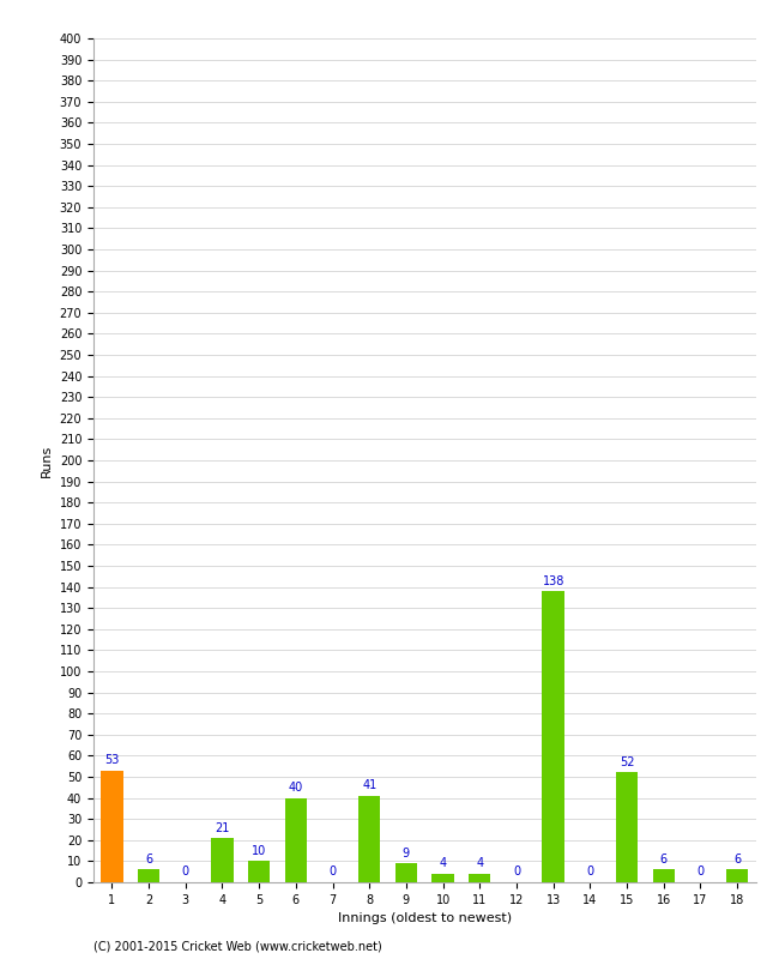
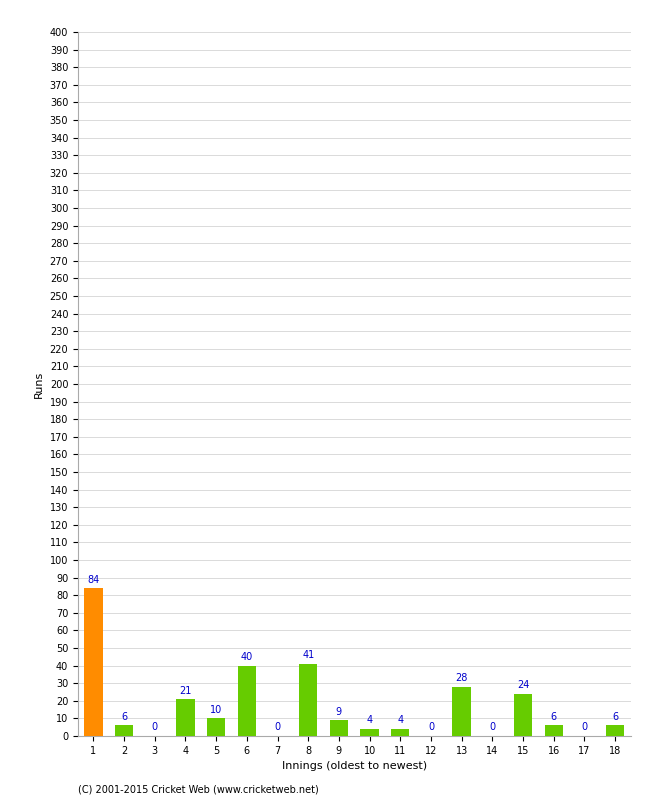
1: 53 -> 84
13: 138 -> 28
15: 52 -> 24
